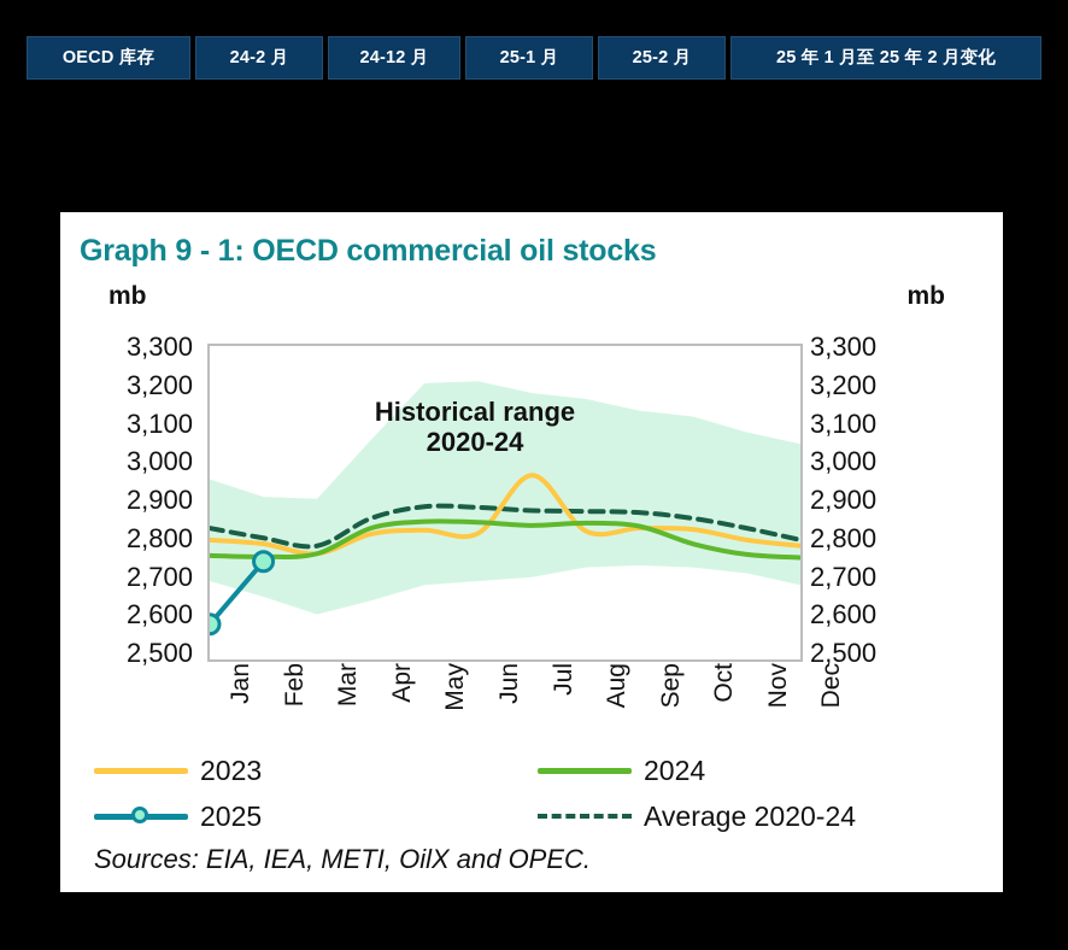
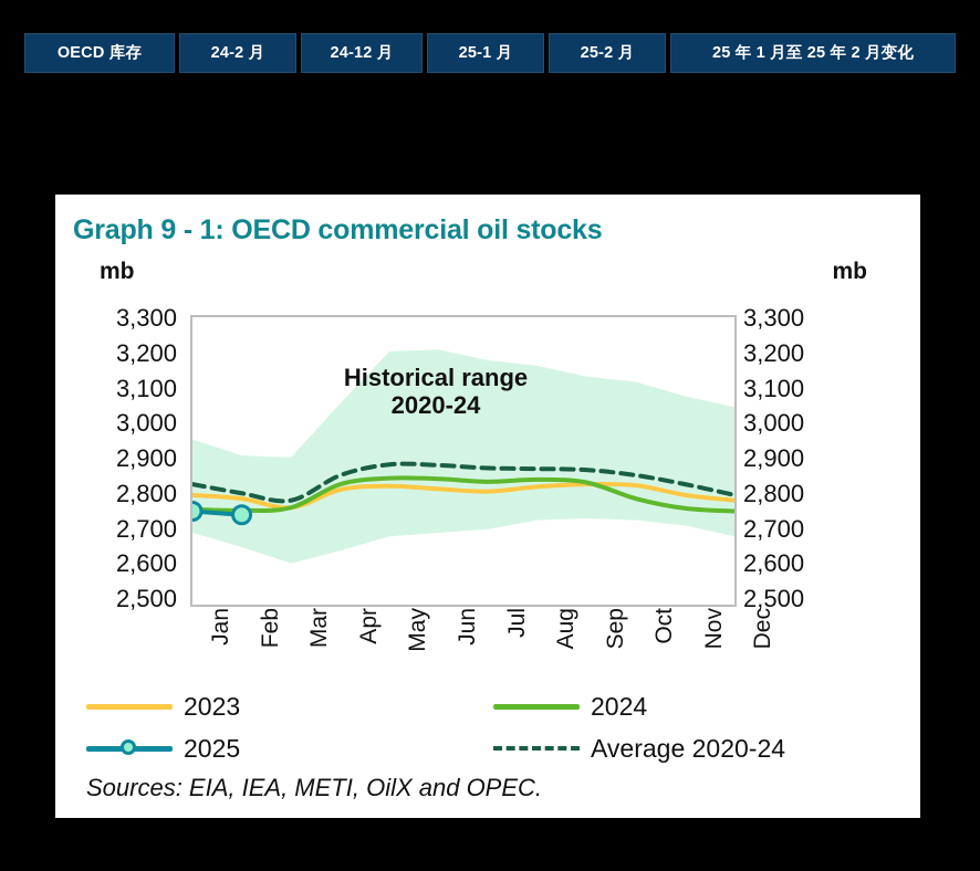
2025/Jan: 2590 -> 2760
2023/Jul: 2970 -> 2820
